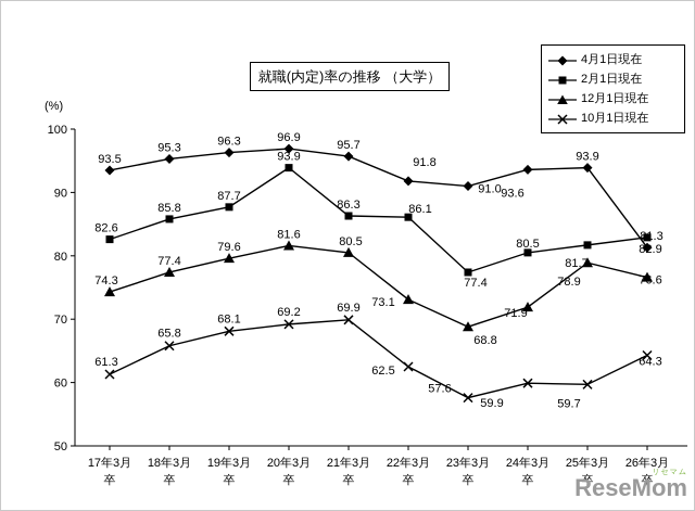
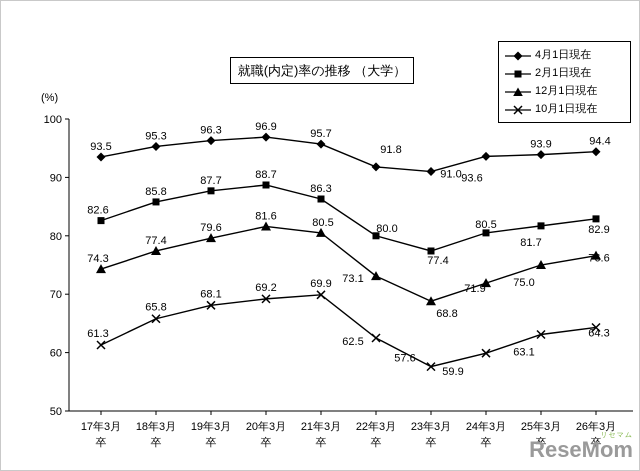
2月1日現在/20年3月卒: 93.9 -> 88.7
2月1日現在/22年3月卒: 86.1 -> 80.0
12月1日現在/25年3月卒: 78.9 -> 75.0
10月1日現在/25年3月卒: 59.7 -> 63.1
4月1日現在/26年3月卒: 81.3 -> 94.4
